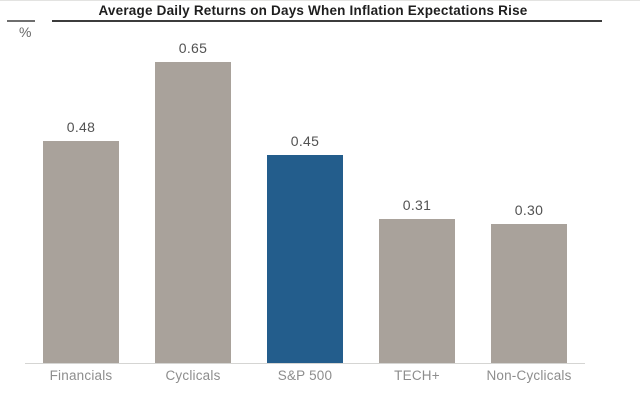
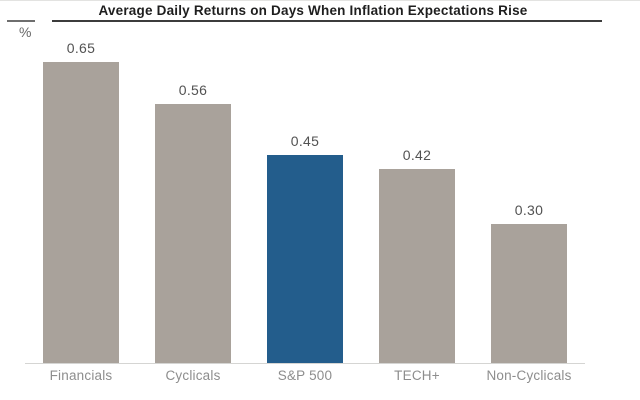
Financials: 0.48 -> 0.65
Cyclicals: 0.65 -> 0.56
TECH+: 0.31 -> 0.42
